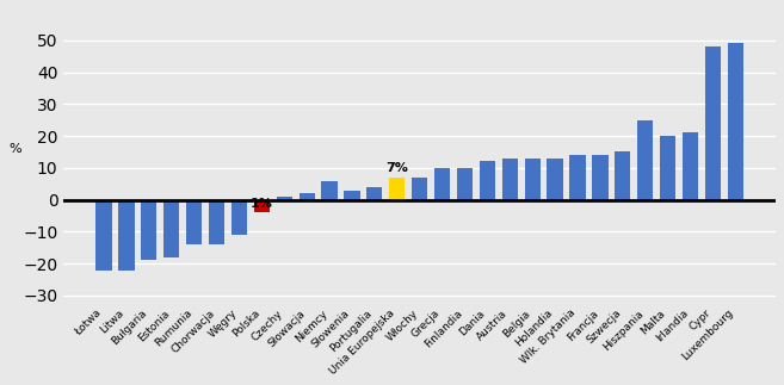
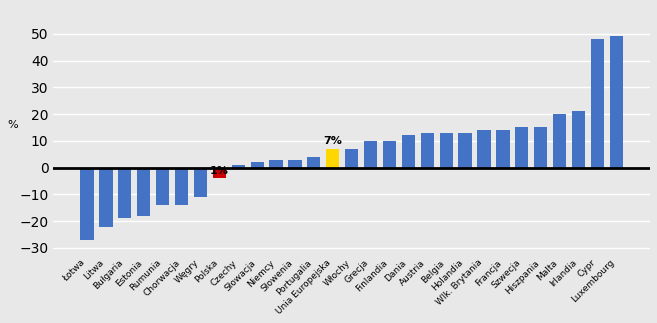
Łotwa: -22 -> -27
Niemcy: 6 -> 3
Hiszpania: 25 -> 15
